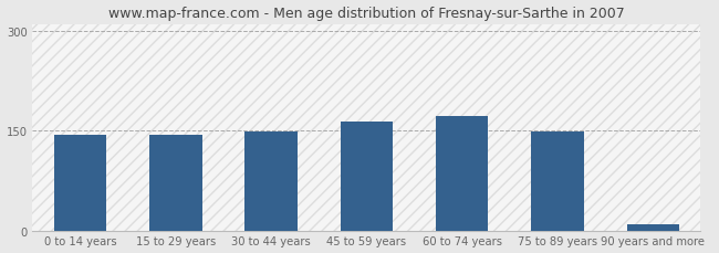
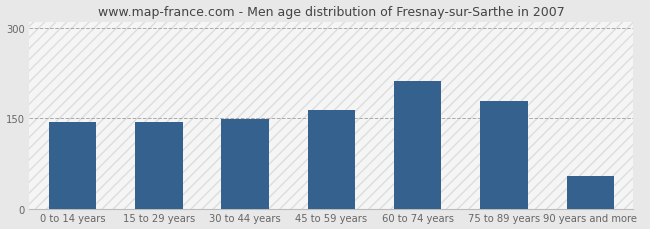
60 to 74 years: 172 -> 212
75 to 89 years: 148 -> 178
90 years and more: 10 -> 54
